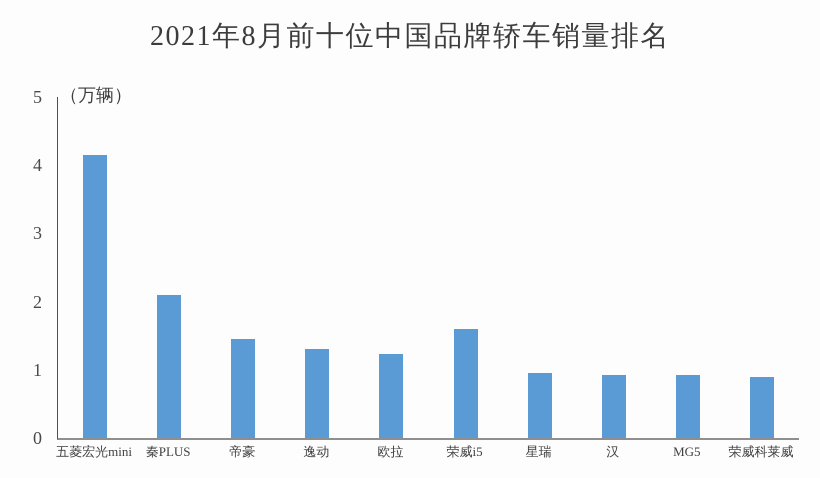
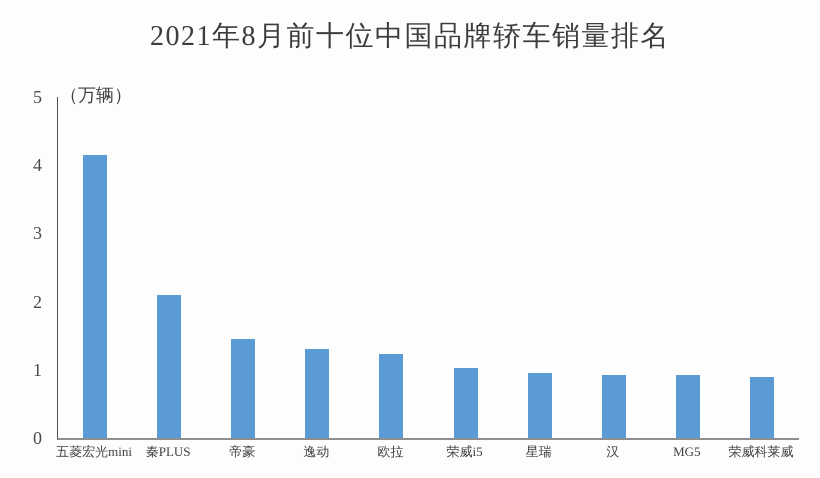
荣威i5: 1.6 -> 1.0
